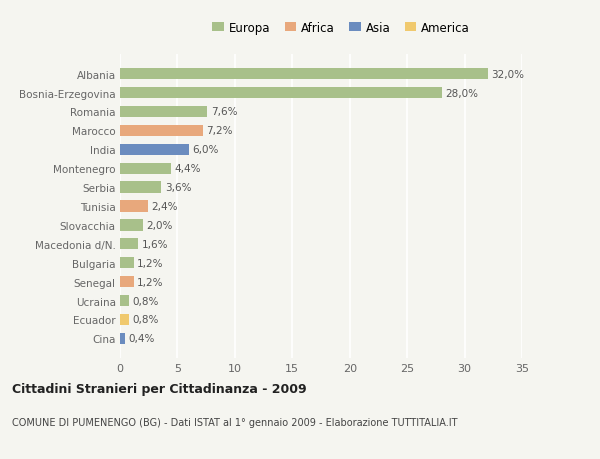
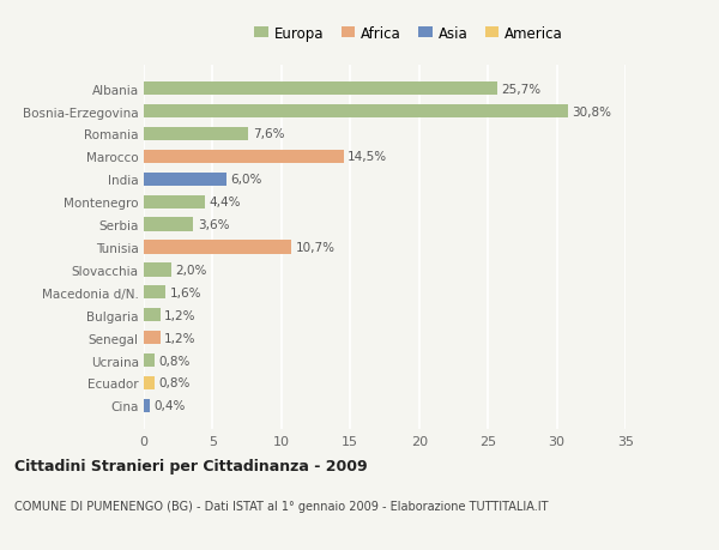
Albania: 32,0% -> 25,7%
Bosnia-Erzegovina: 28,0% -> 30,8%
Marocco: 7,2% -> 14,5%
Tunisia: 2,4% -> 10,7%
